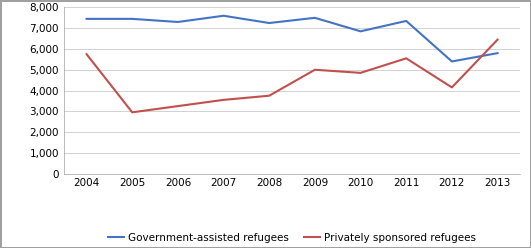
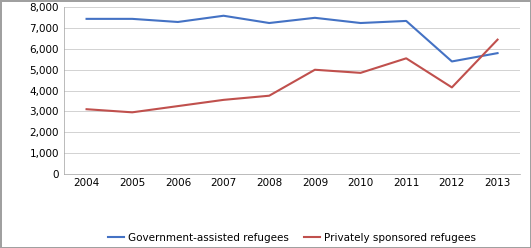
Privately sponsored refugees/2004: 5,750 -> 3,100
Government-assisted refugees/2010: 6,850 -> 7,250
